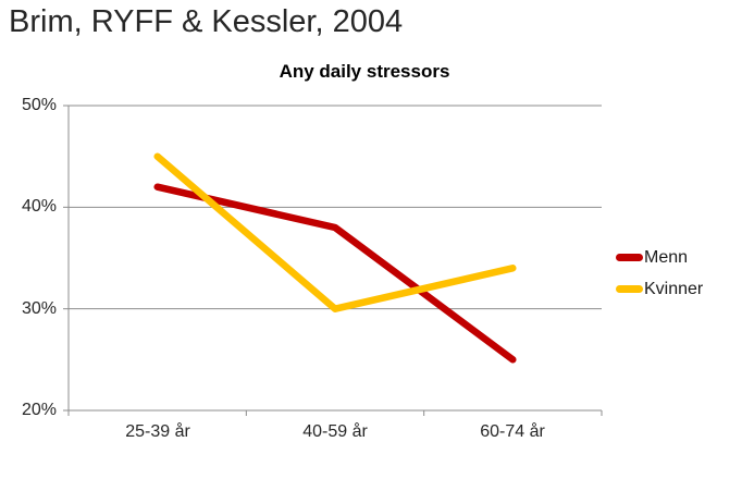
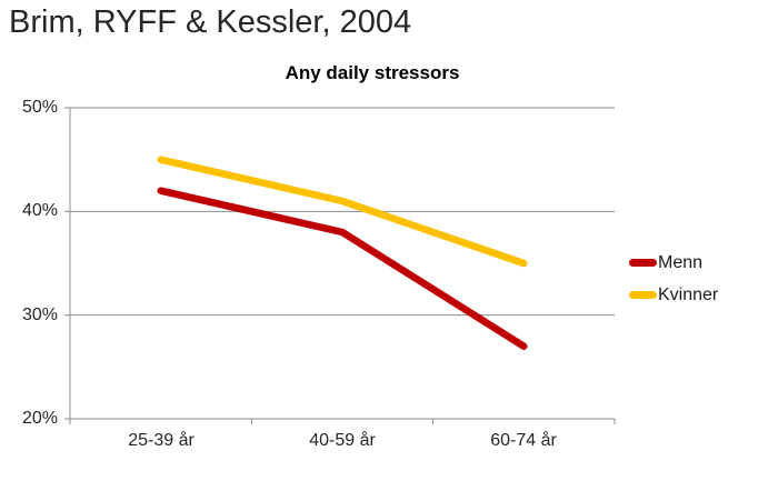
Kvinner/40-59 år: 30% -> 41%
Menn/60-74 år: 25% -> 27%
Kvinner/60-74 år: 34% -> 35%
